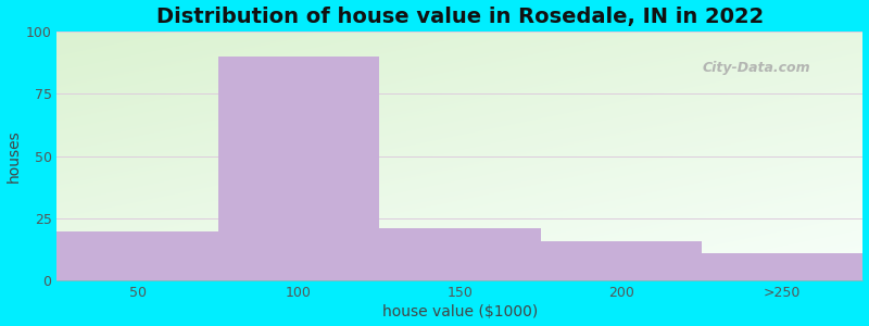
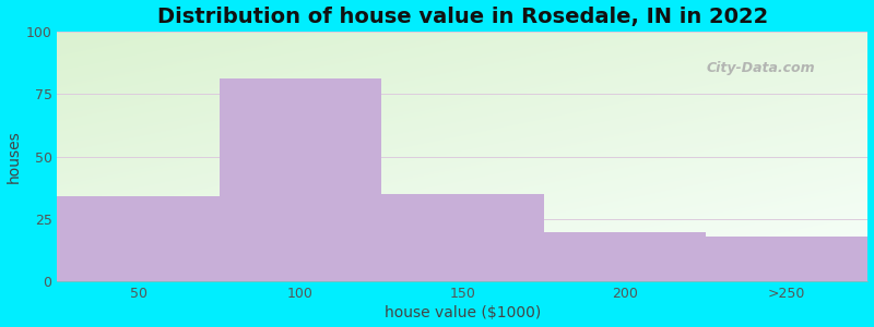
50: 20 -> 34
100: 90 -> 81
150: 21 -> 35
200: 16 -> 20
>250: 11 -> 18
